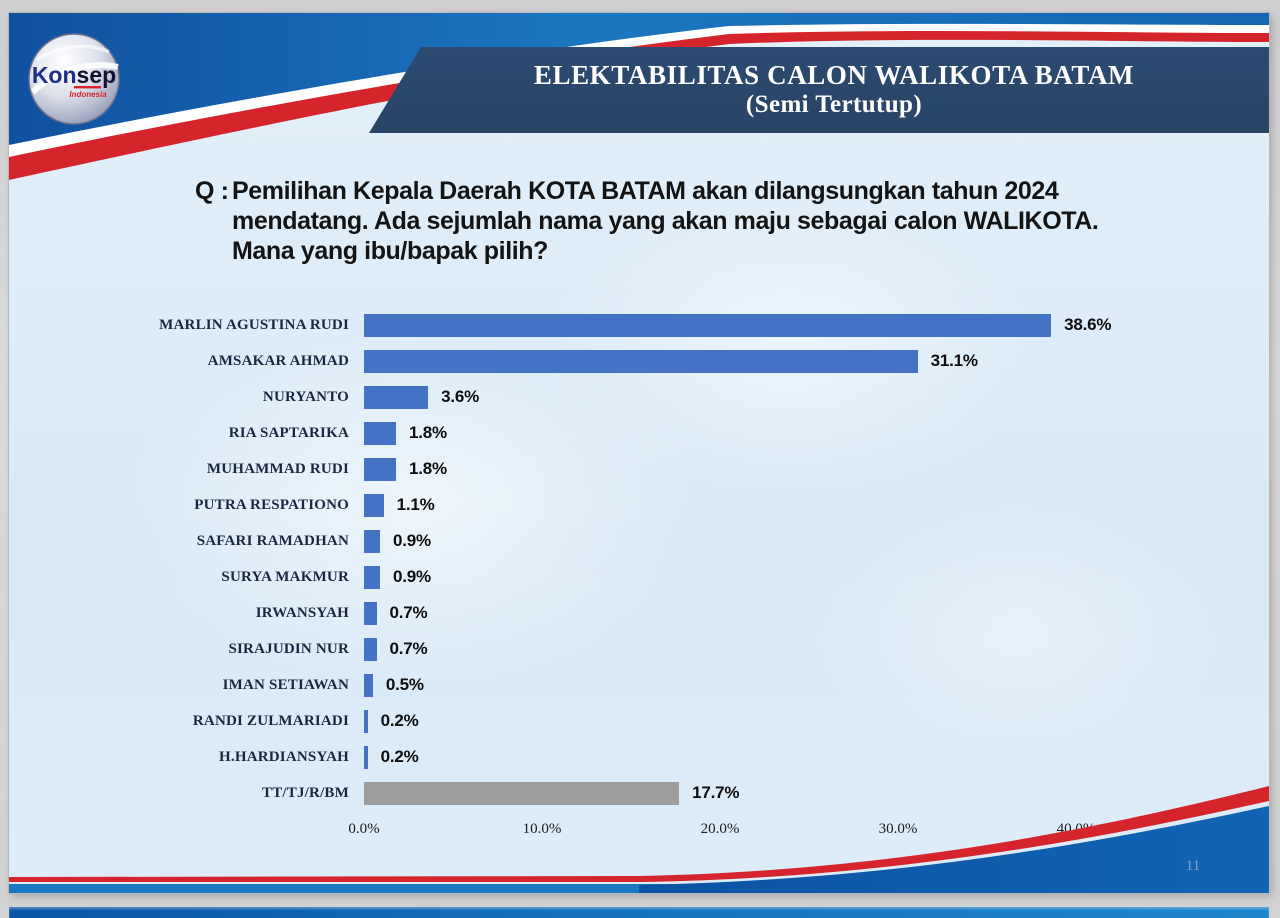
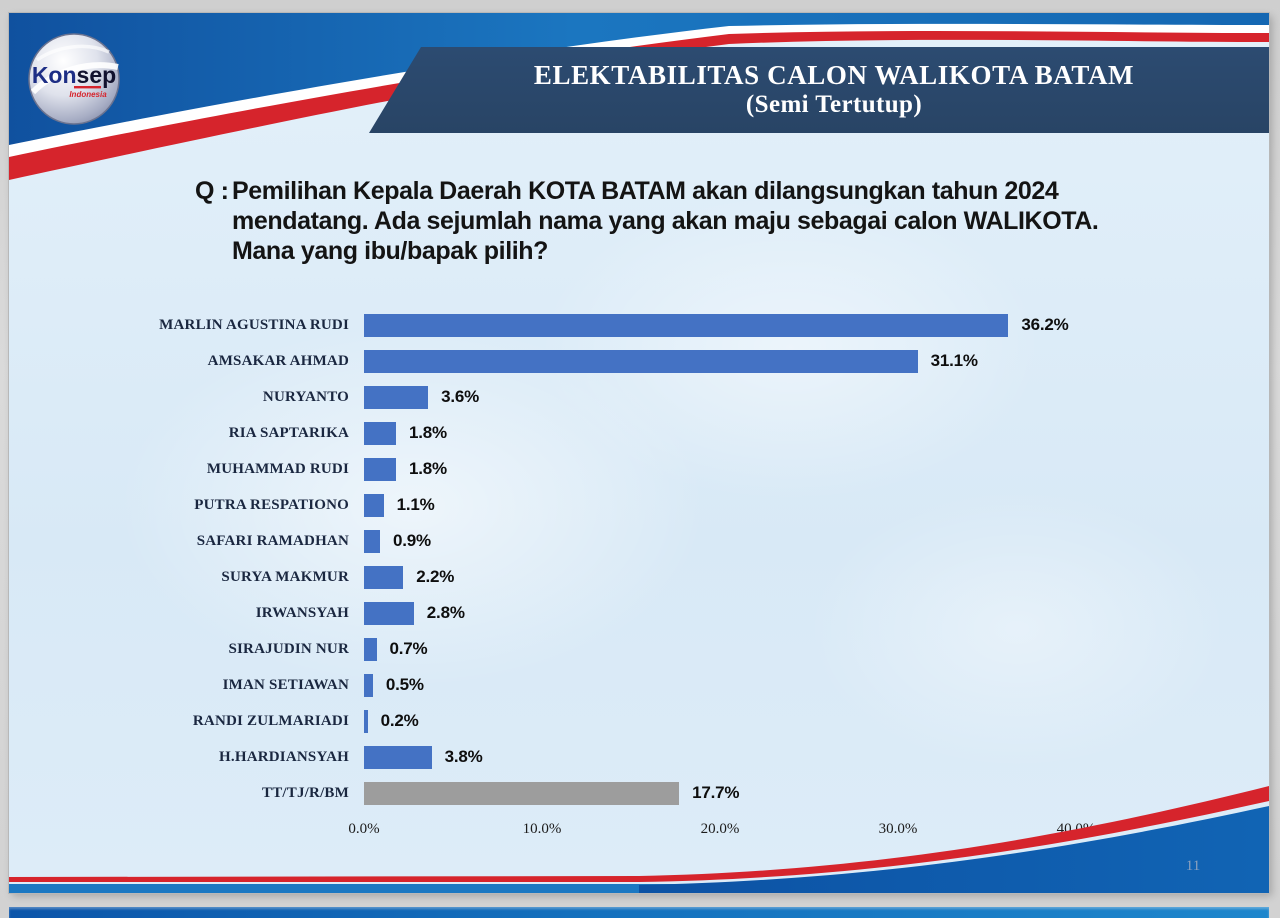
MARLIN AGUSTINA RUDI: 38.6% -> 36.2%
SURYA MAKMUR: 0.9% -> 2.2%
IRWANSYAH: 0.7% -> 2.8%
H.HARDIANSYAH: 0.2% -> 3.8%
